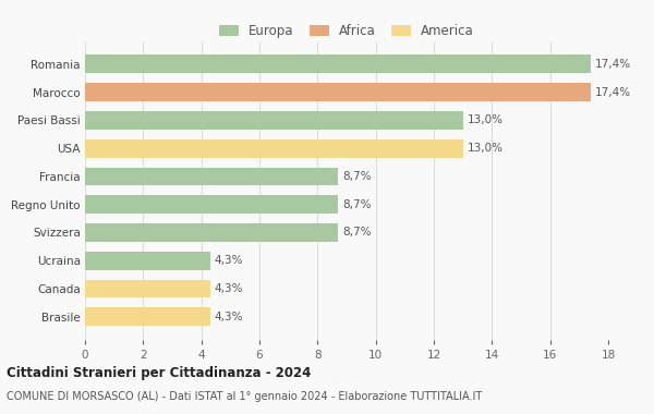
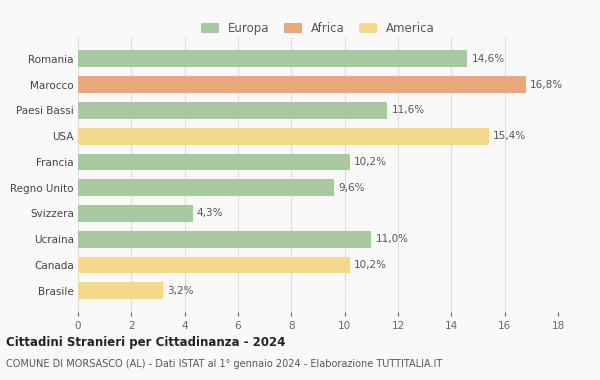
Romania: 17,4% -> 14,6%
Marocco: 17,4% -> 16,8%
Paesi Bassi: 13,0% -> 11,6%
USA: 13,0% -> 15,4%
Francia: 8,7% -> 10,2%
Regno Unito: 8,7% -> 9,6%
Svizzera: 8,7% -> 4,3%
Ucraina: 4,3% -> 11,0%
Canada: 4,3% -> 10,2%
Brasile: 4,3% -> 3,2%
